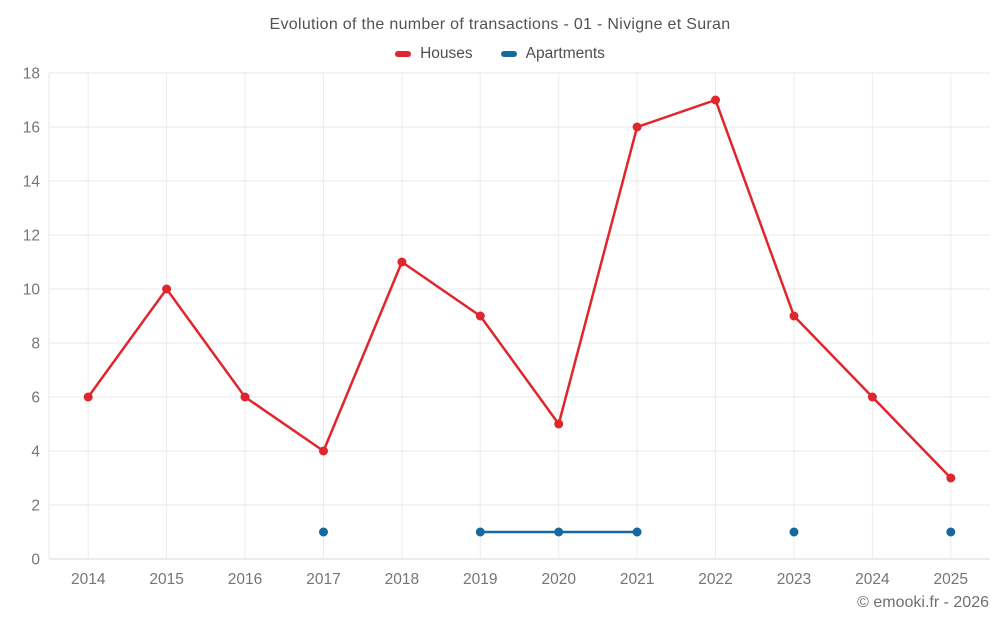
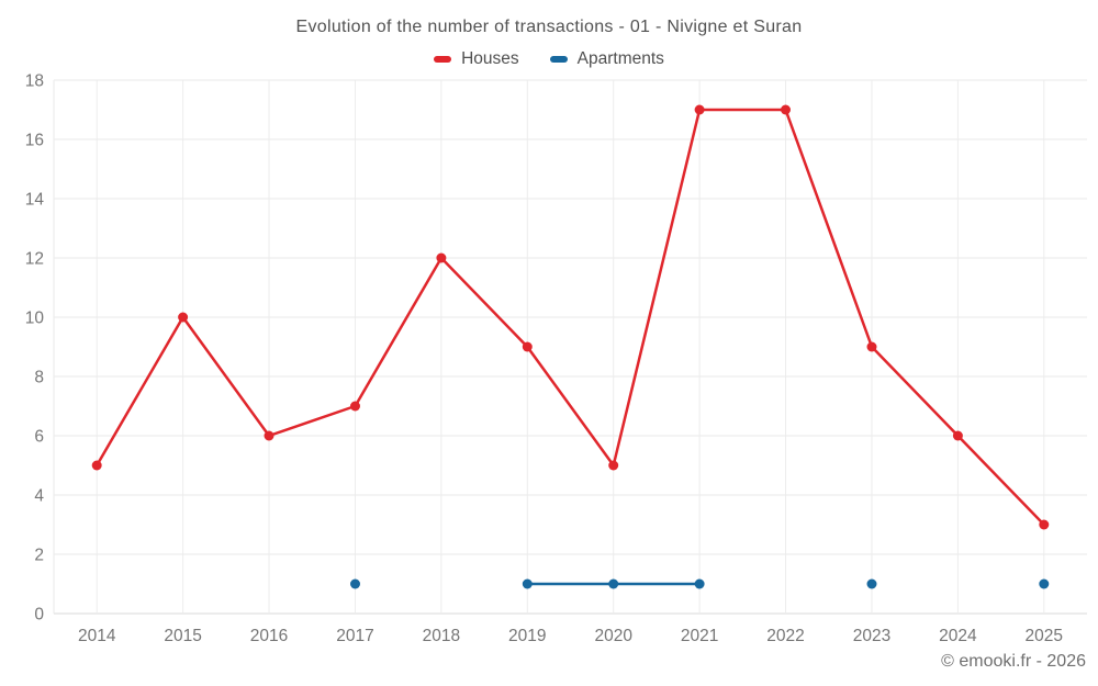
Houses/2014: 6 -> 5
Houses/2017: 4 -> 7
Houses/2018: 11 -> 12
Houses/2021: 16 -> 17
